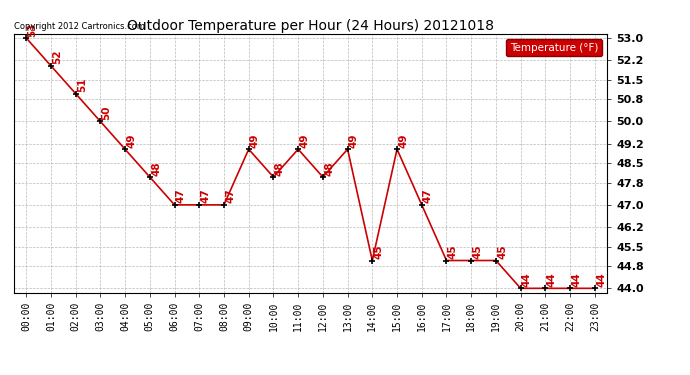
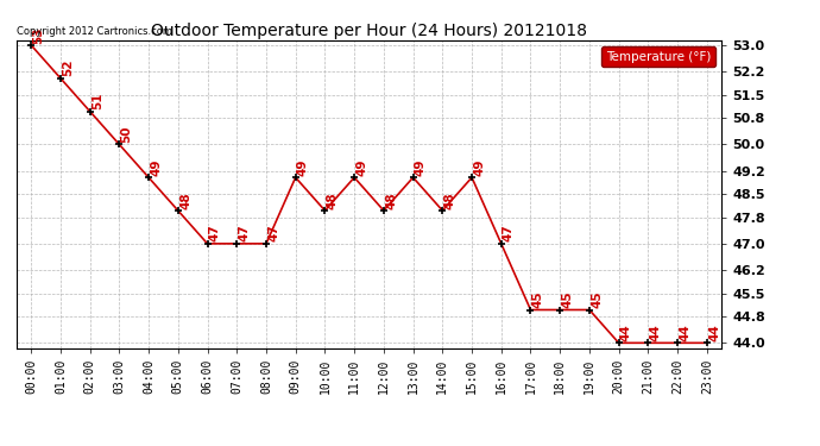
14:00: 45 -> 48
